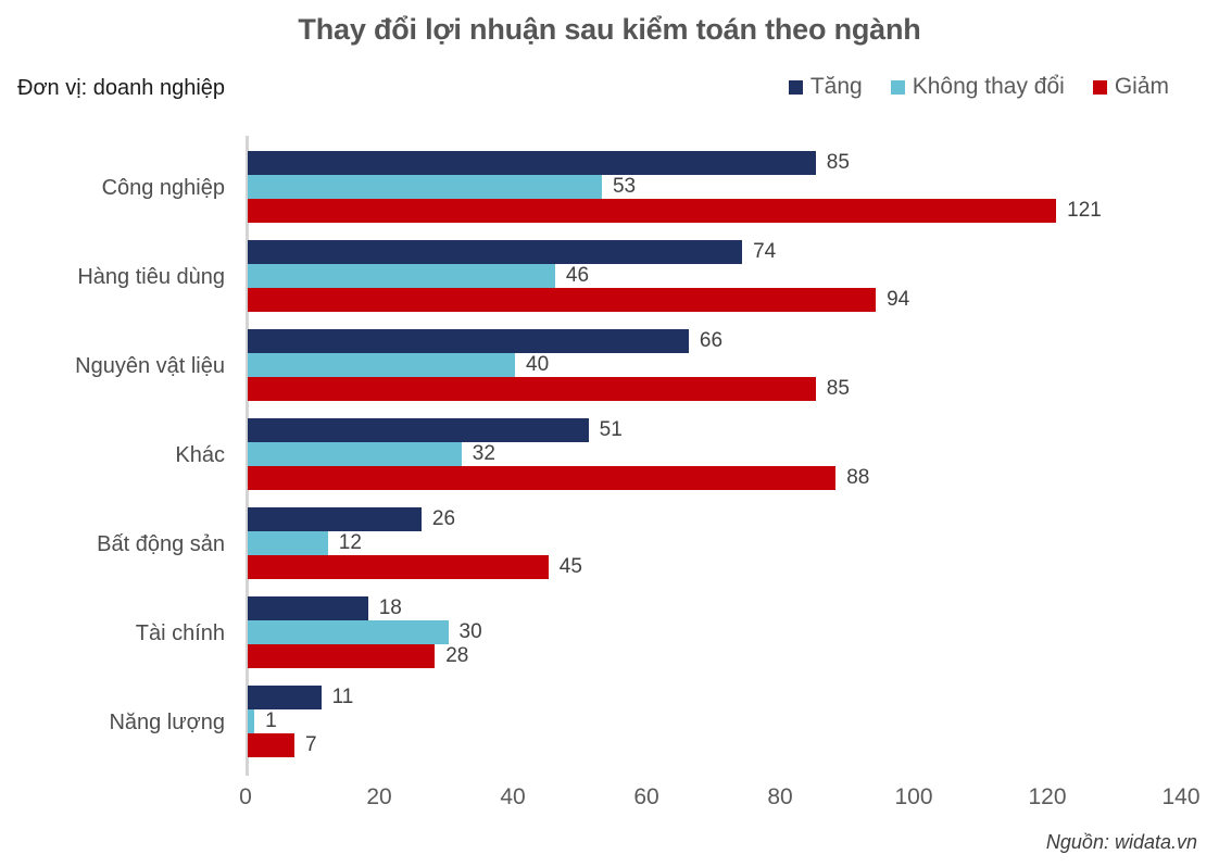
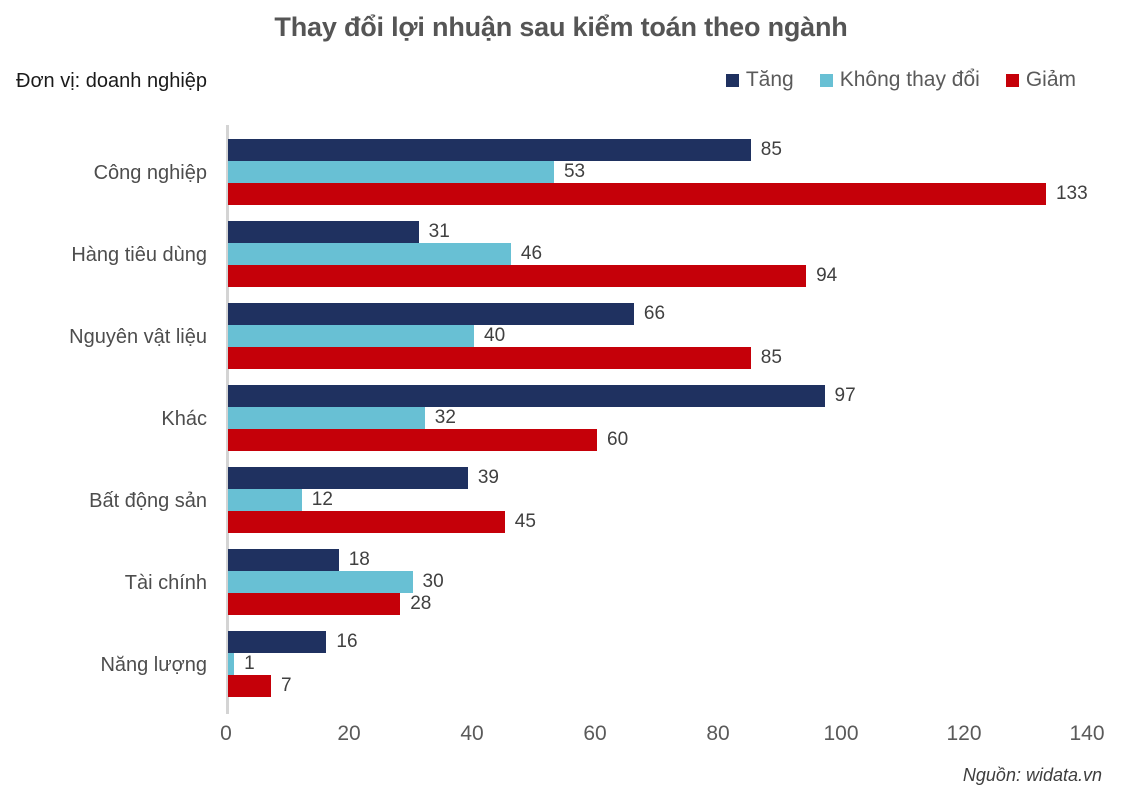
Giảm/Công nghiệp: 121 -> 133
Tăng/Hàng tiêu dùng: 74 -> 31
Tăng/Khác: 51 -> 97
Giảm/Khác: 88 -> 60
Tăng/Bất động sản: 26 -> 39
Tăng/Năng lượng: 11 -> 16
